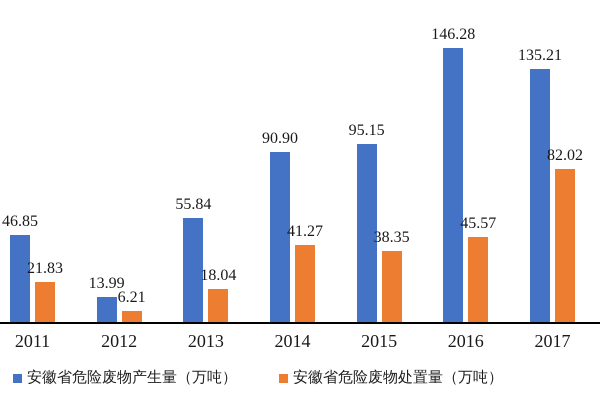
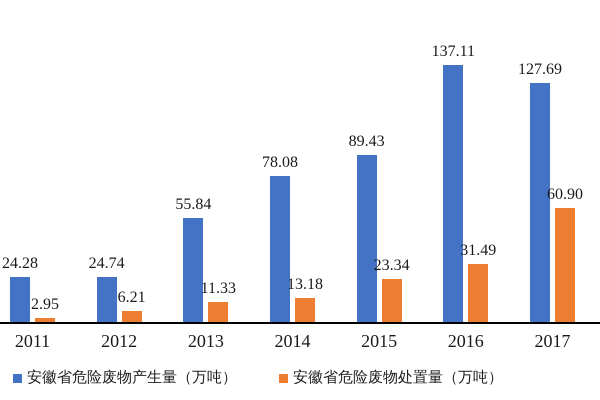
安徽省危险废物产生量（万吨）/2011: 46.85 -> 24.28
安徽省危险废物处置量（万吨）/2011: 21.83 -> 2.95
安徽省危险废物产生量（万吨）/2012: 13.99 -> 24.74
安徽省危险废物处置量（万吨）/2013: 18.04 -> 11.33
安徽省危险废物产生量（万吨）/2014: 90.90 -> 78.08
安徽省危险废物处置量（万吨）/2014: 41.27 -> 13.18
安徽省危险废物产生量（万吨）/2015: 95.15 -> 89.43
安徽省危险废物处置量（万吨）/2015: 38.35 -> 23.34
安徽省危险废物产生量（万吨）/2016: 146.28 -> 137.11
安徽省危险废物处置量（万吨）/2016: 45.57 -> 31.49
安徽省危险废物产生量（万吨）/2017: 135.21 -> 127.69
安徽省危险废物处置量（万吨）/2017: 82.02 -> 60.90
